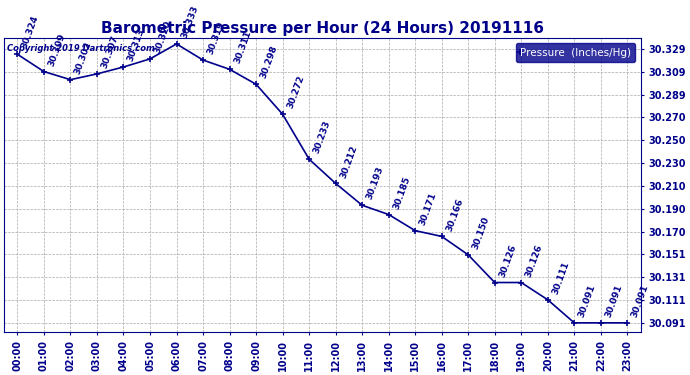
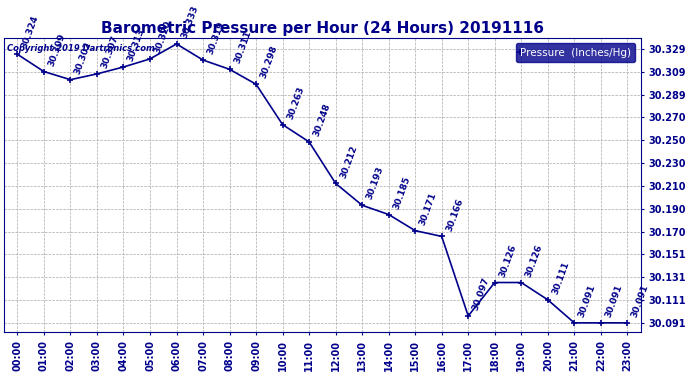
10:00: 30.272 -> 30.263
11:00: 30.233 -> 30.248
17:00: 30.150 -> 30.097
